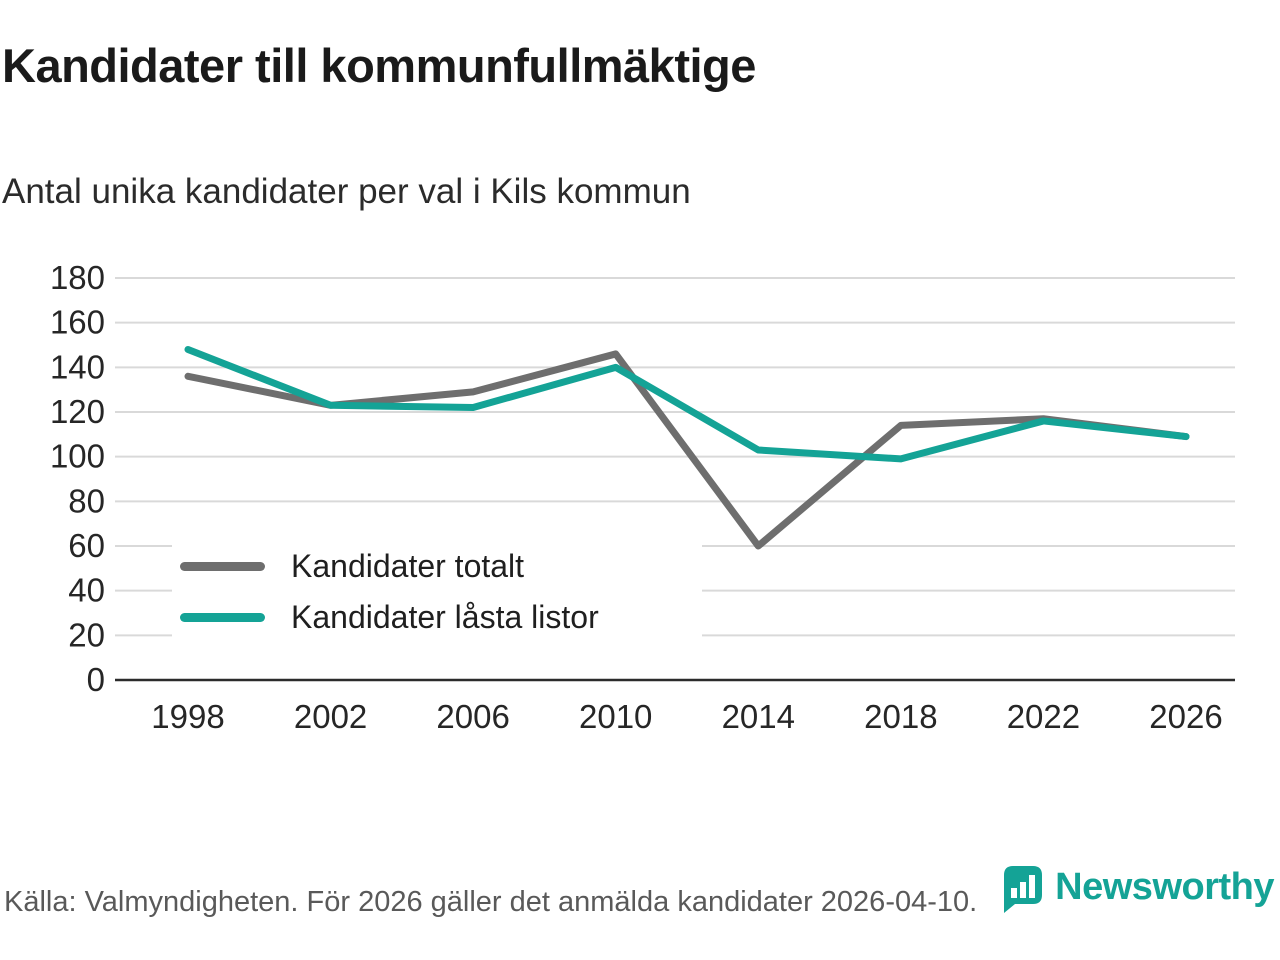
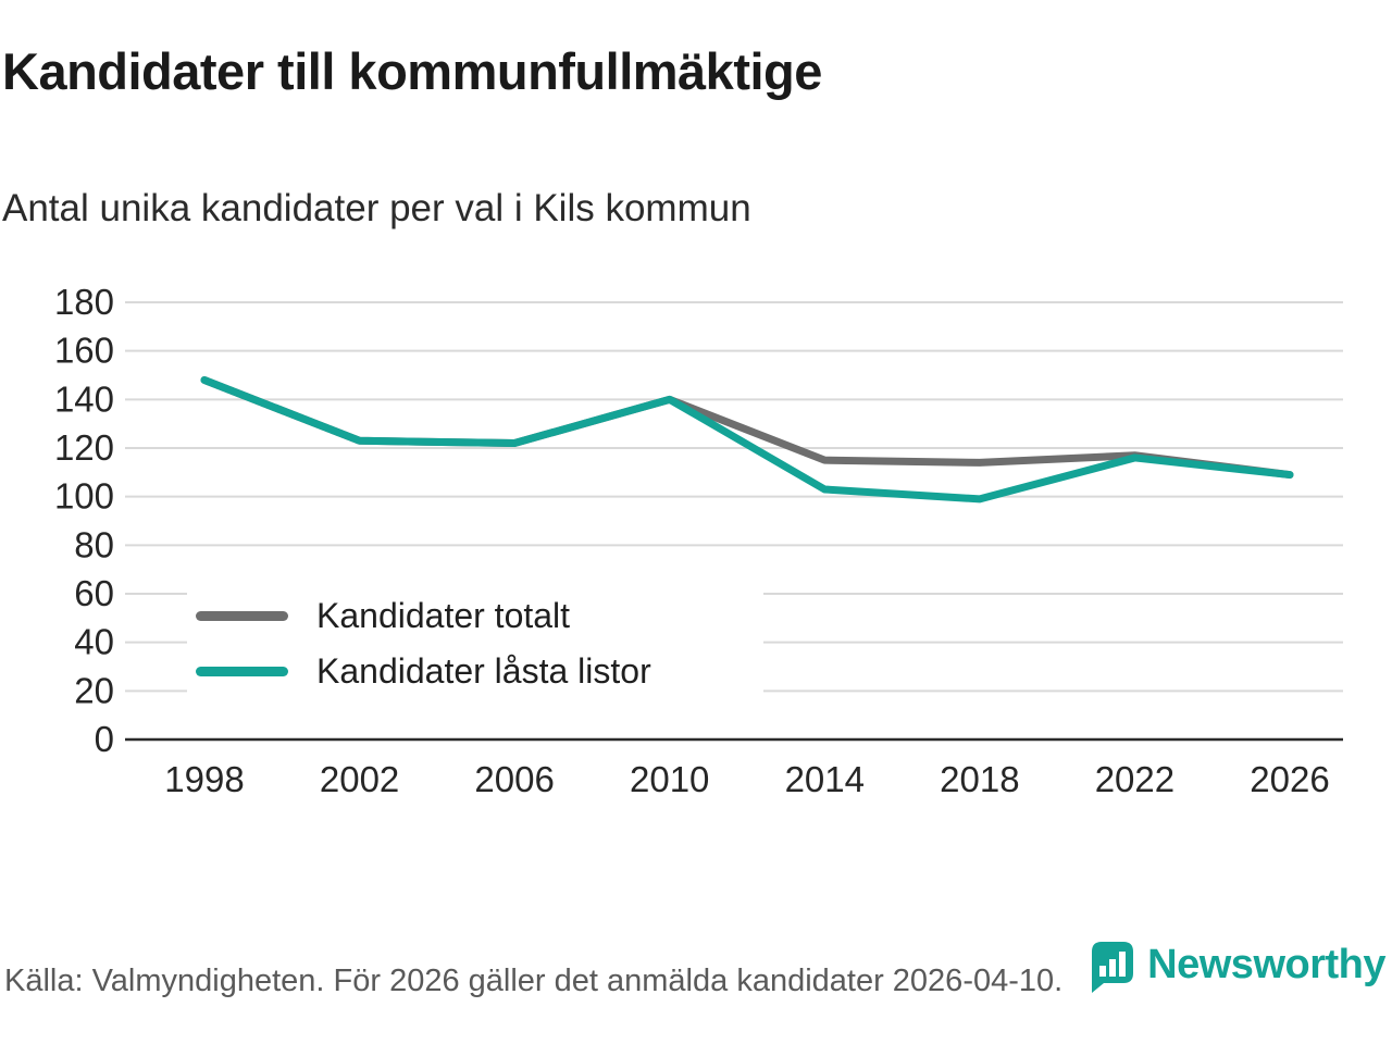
Kandidater totalt/1998: 136 -> 148
Kandidater totalt/2006: 129 -> 122
Kandidater totalt/2010: 146 -> 140
Kandidater totalt/2014: 60 -> 115
